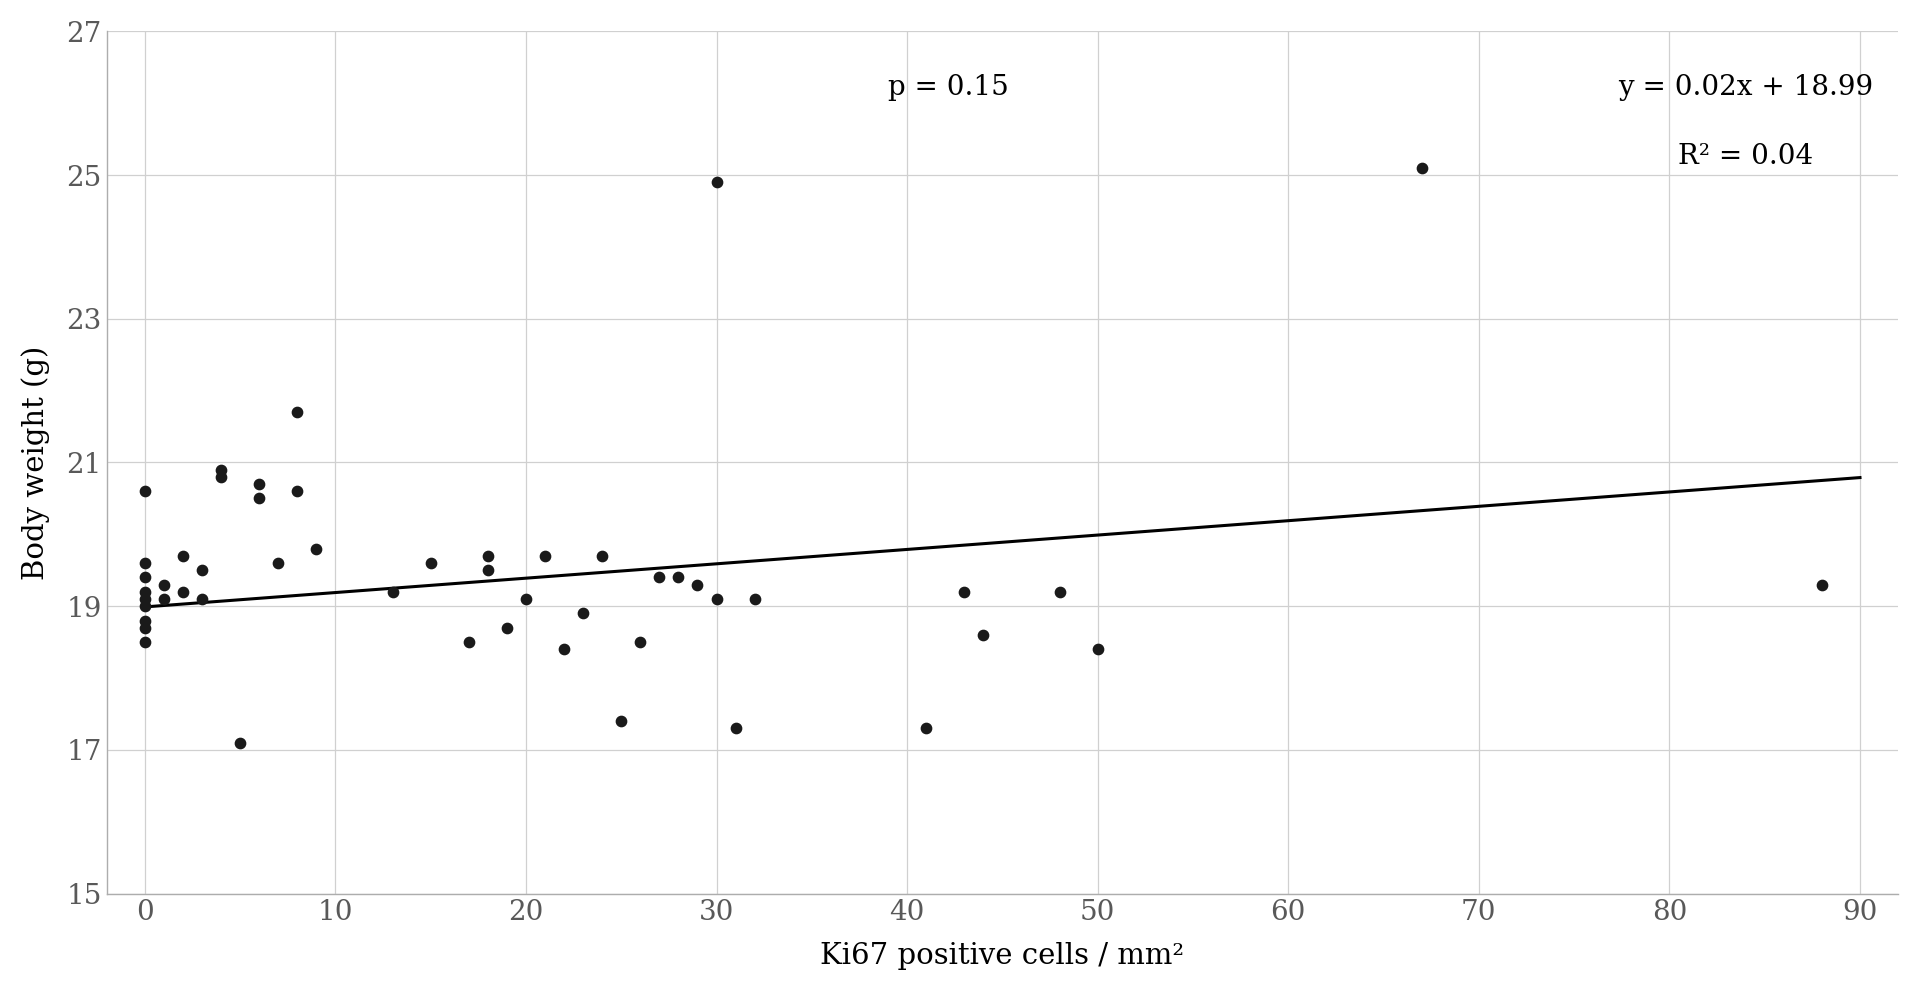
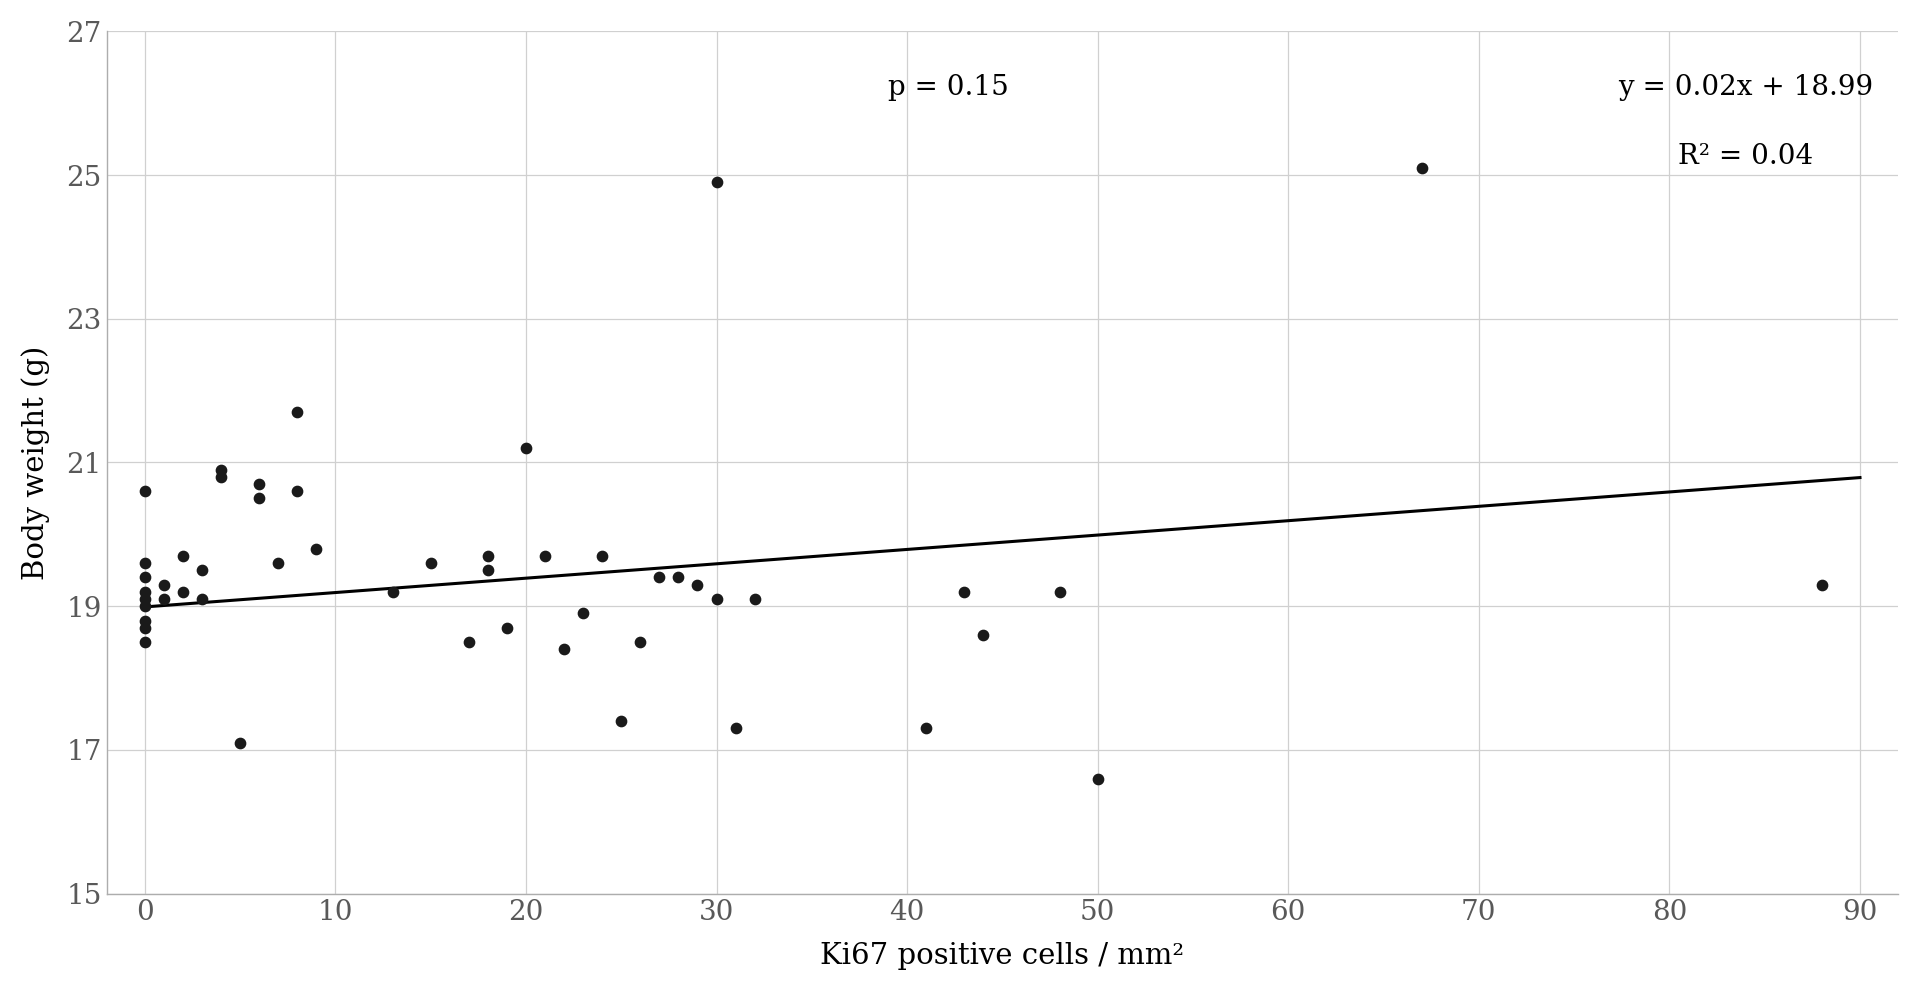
20: 19.1 -> 21.2
50: 18.4 -> 16.6
